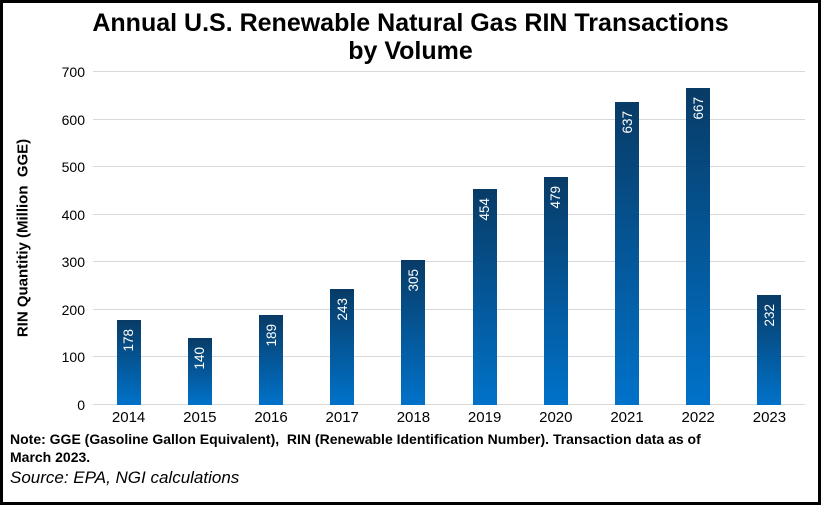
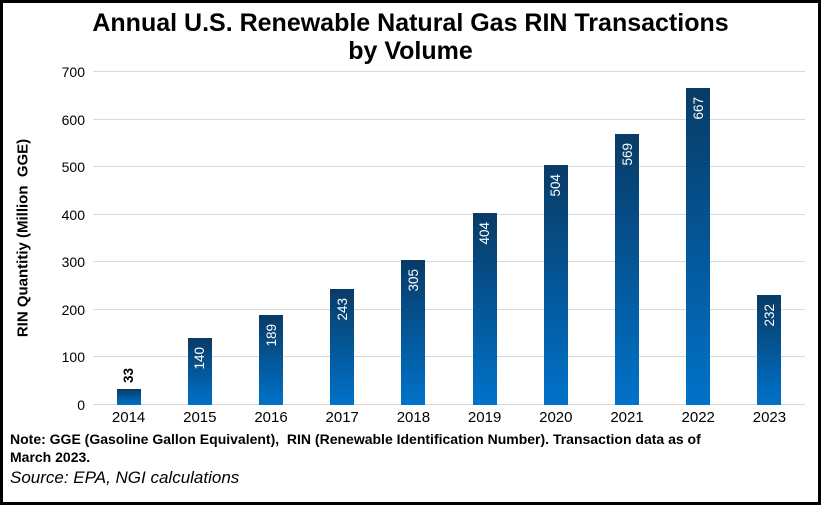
2014: 178 -> 33
2019: 454 -> 404
2020: 479 -> 504
2021: 637 -> 569
